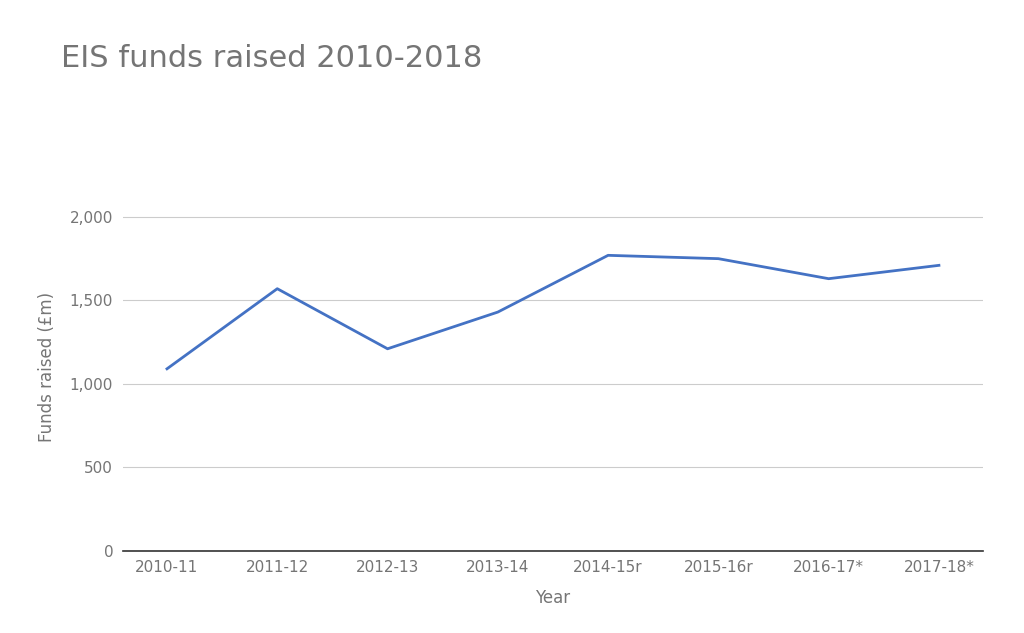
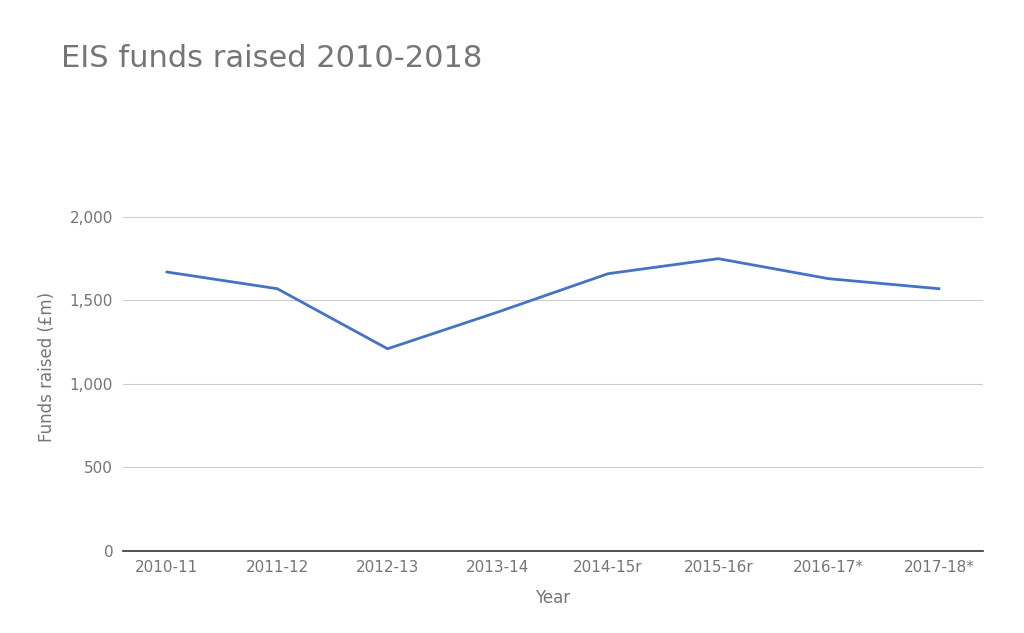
2010-11: 1,090 -> 1,670
2014-15r: 1,770 -> 1,660
2017-18*: 1,710 -> 1,570
